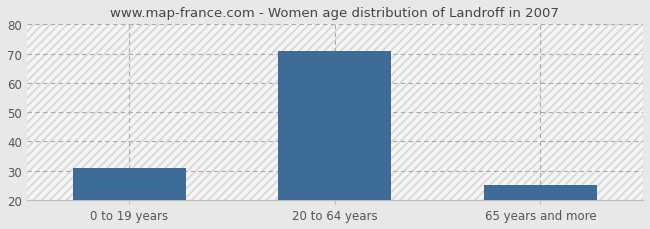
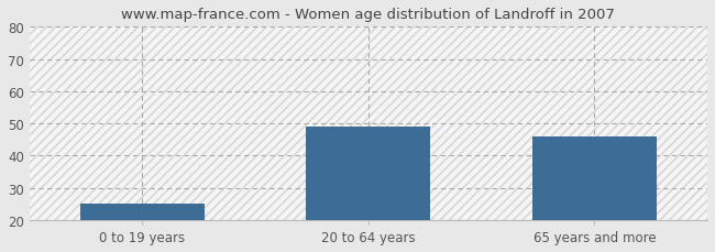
0 to 19 years: 31 -> 25
20 to 64 years: 71 -> 49
65 years and more: 25 -> 46
